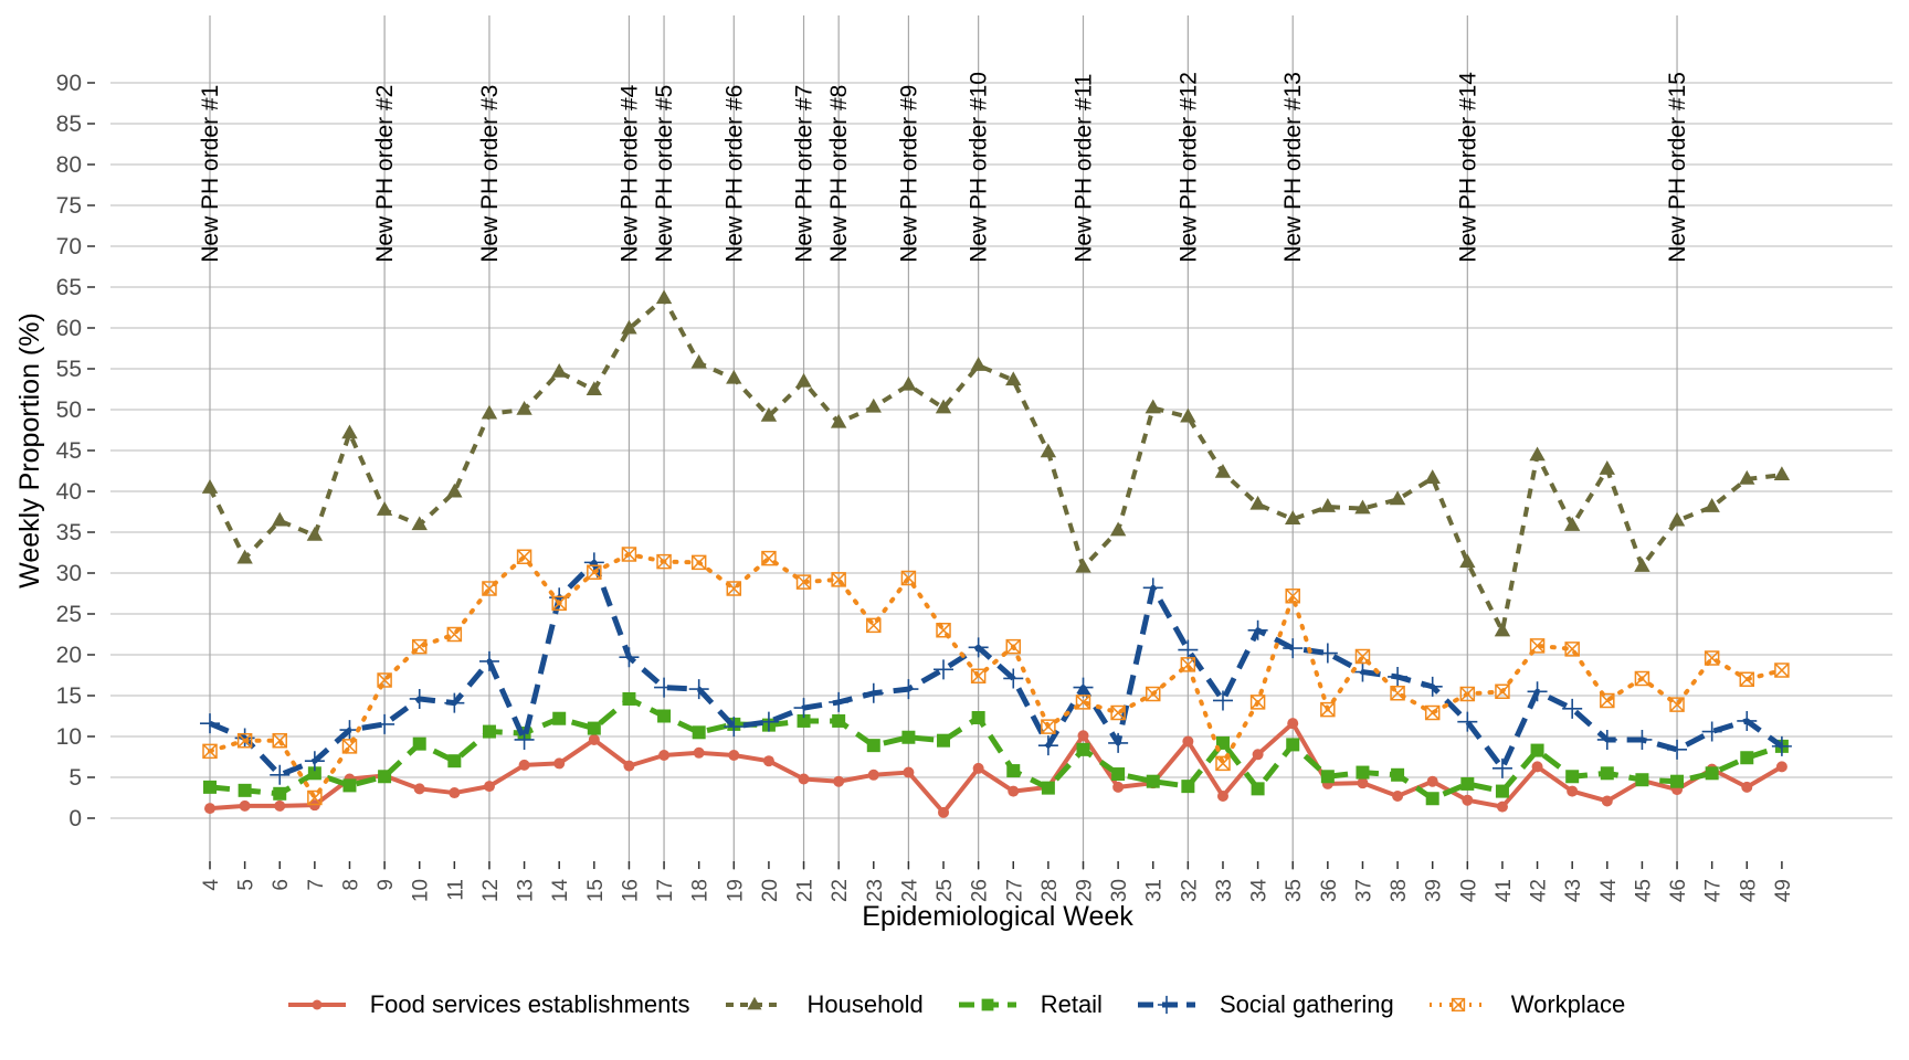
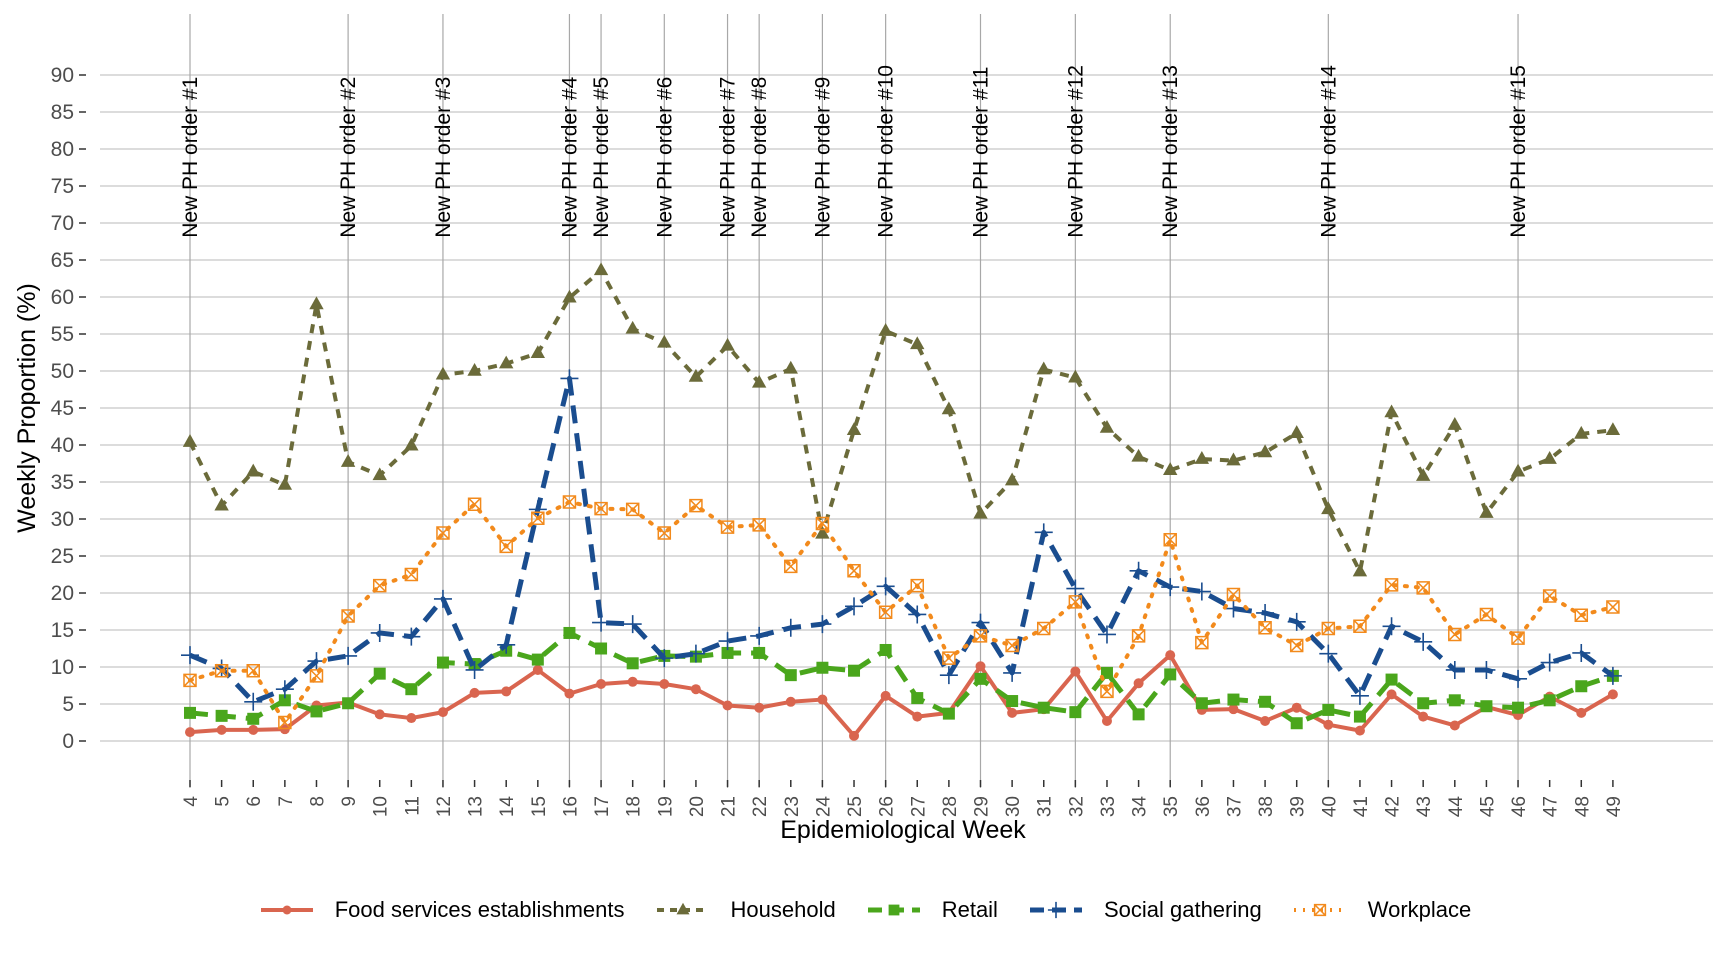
Household/8: 47 -> 59
Household/14: 55 -> 51
Social gathering/14: 27 -> 13
Social gathering/16: 20 -> 49
Household/24: 53 -> 28
Household/25: 50 -> 42
